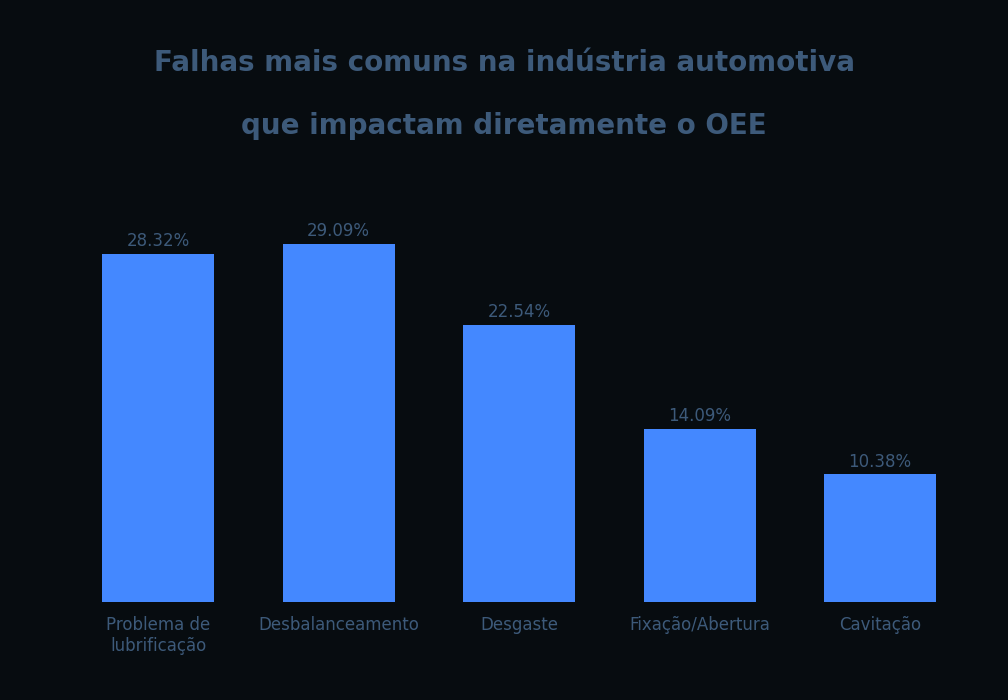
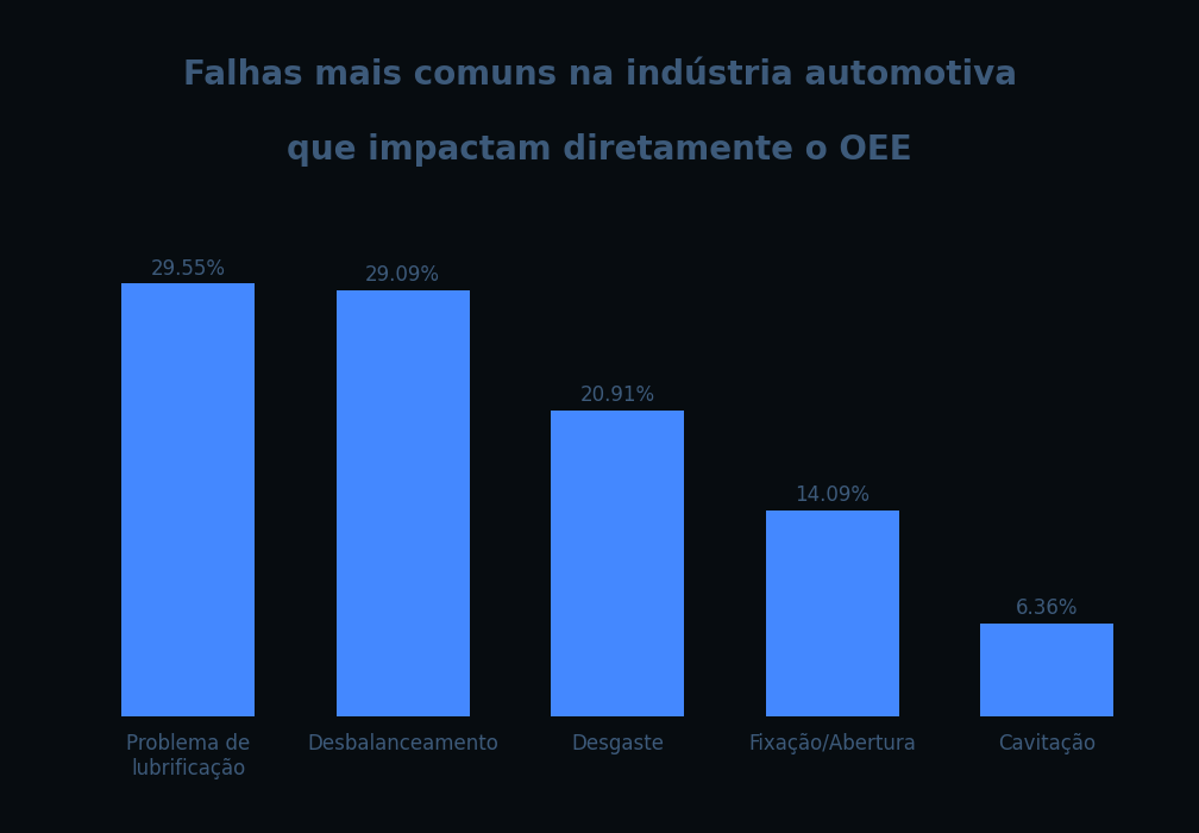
Problema de lubrificação: 28.32% -> 29.55%
Desgaste: 22.54% -> 20.91%
Cavitação: 10.38% -> 6.36%
